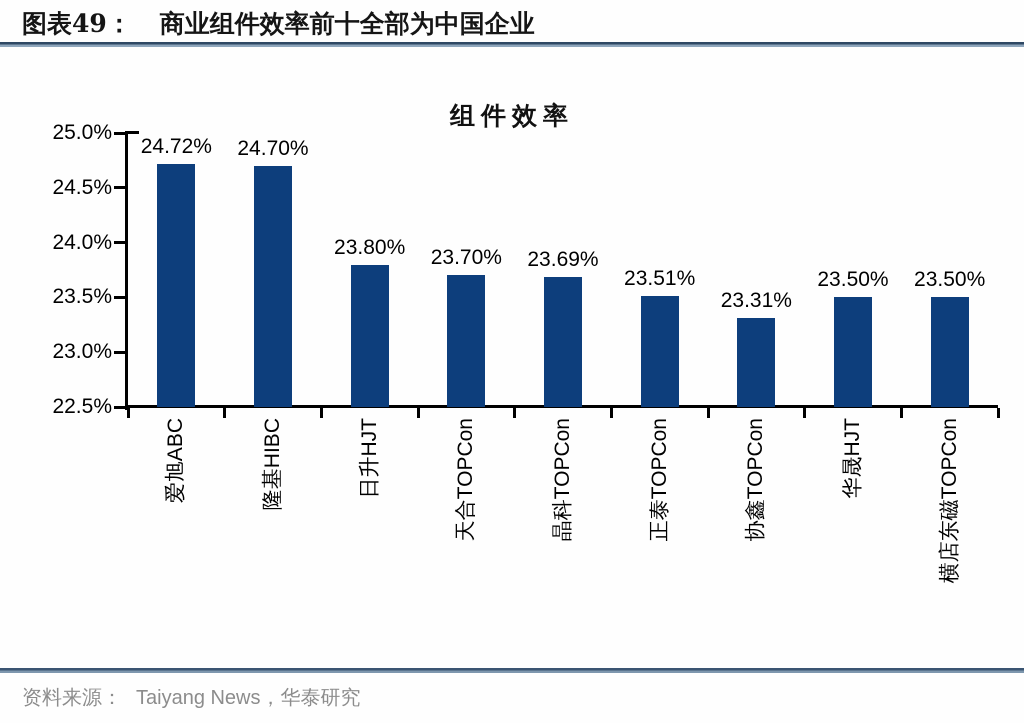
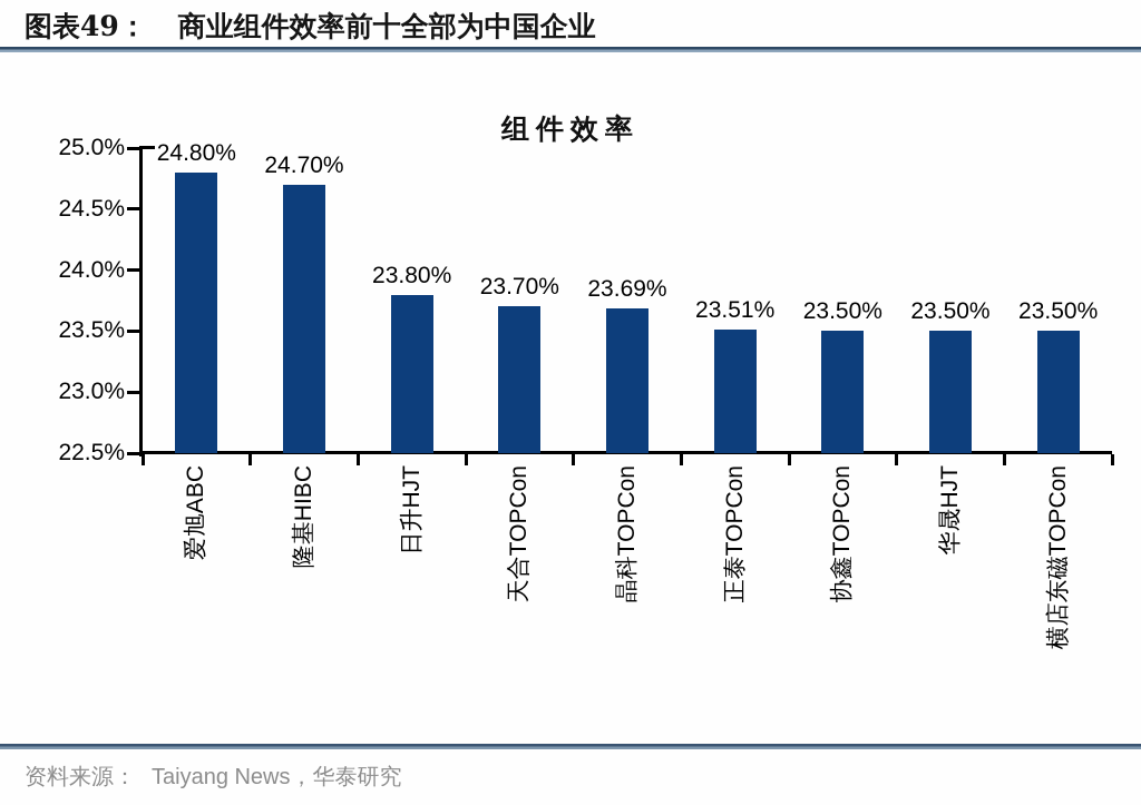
爱旭ABC: 24.72% -> 24.80%
协鑫TOPCon: 23.31% -> 23.50%
